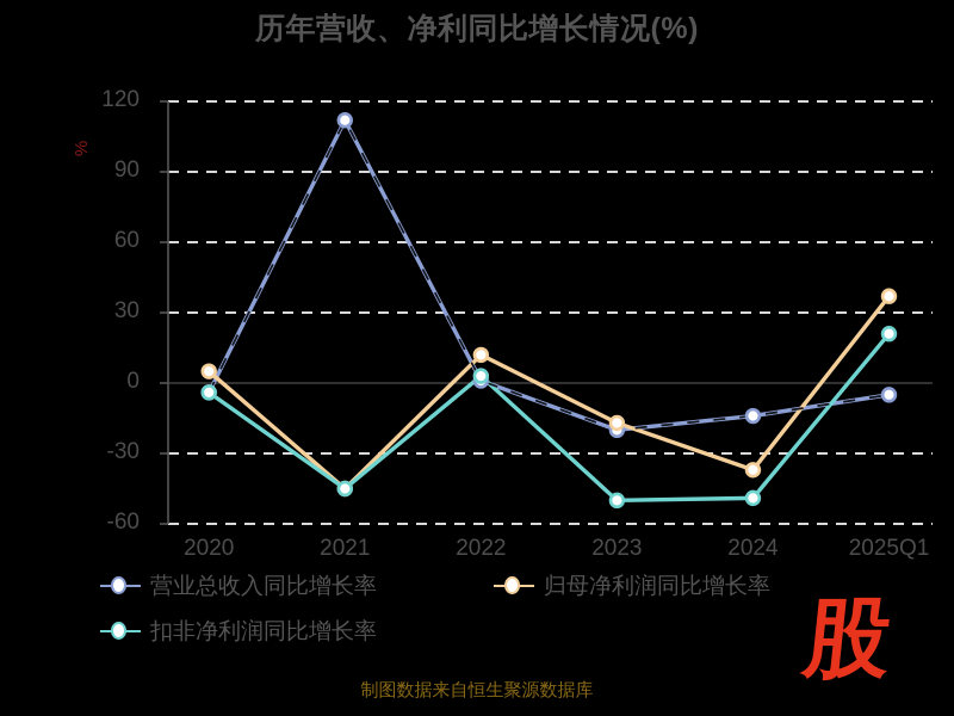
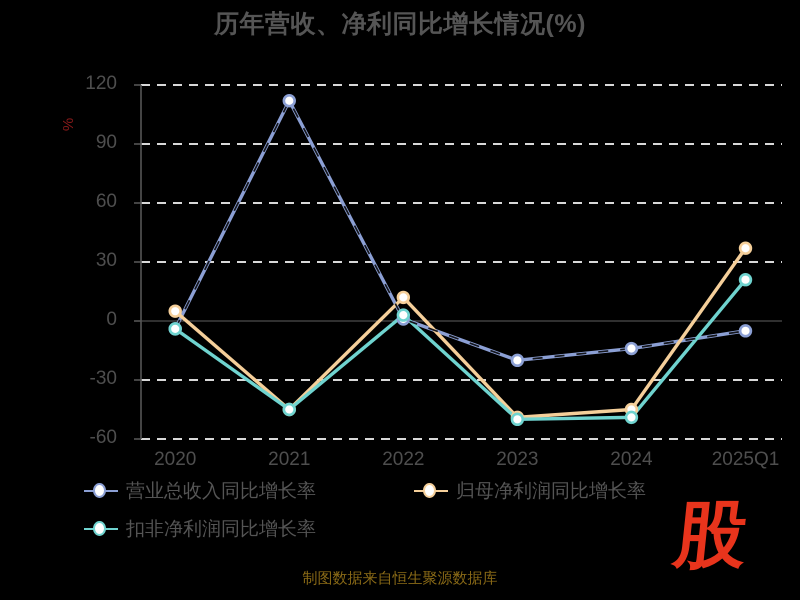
归母净利润同比增长率/2023: -17 -> -49
归母净利润同比增长率/2024: -37 -> -45
